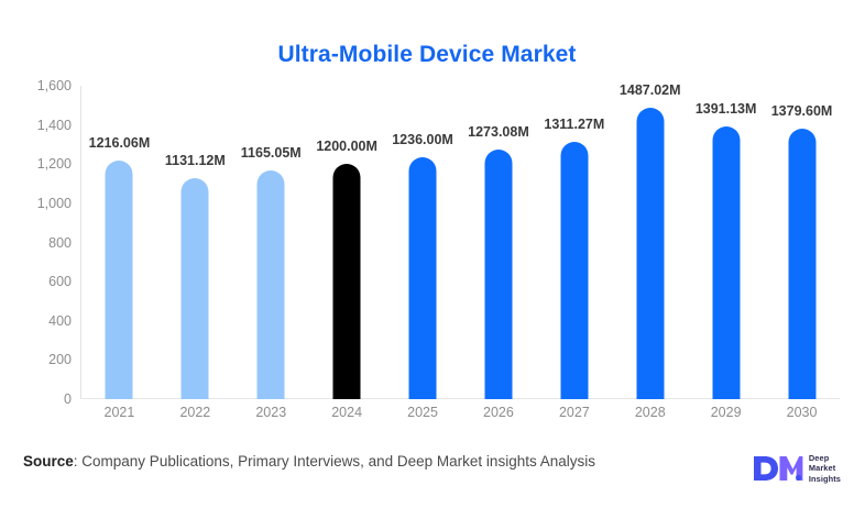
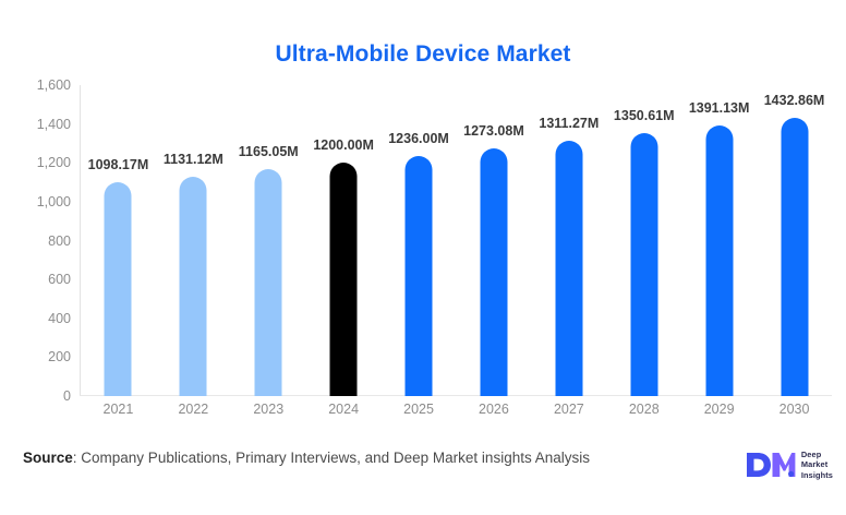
2021: 1216.06M -> 1098.17M
2028: 1487.02M -> 1350.61M
2030: 1379.60M -> 1432.86M
